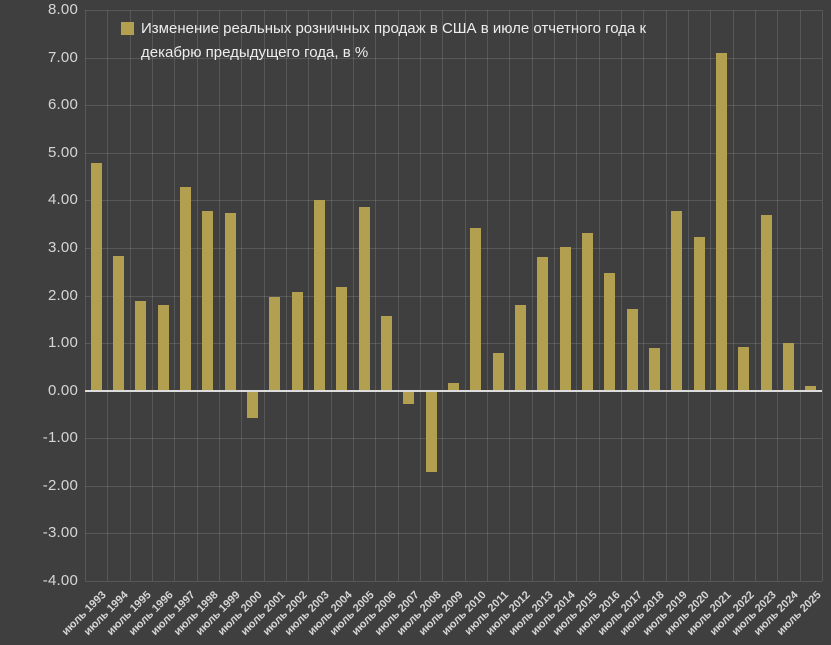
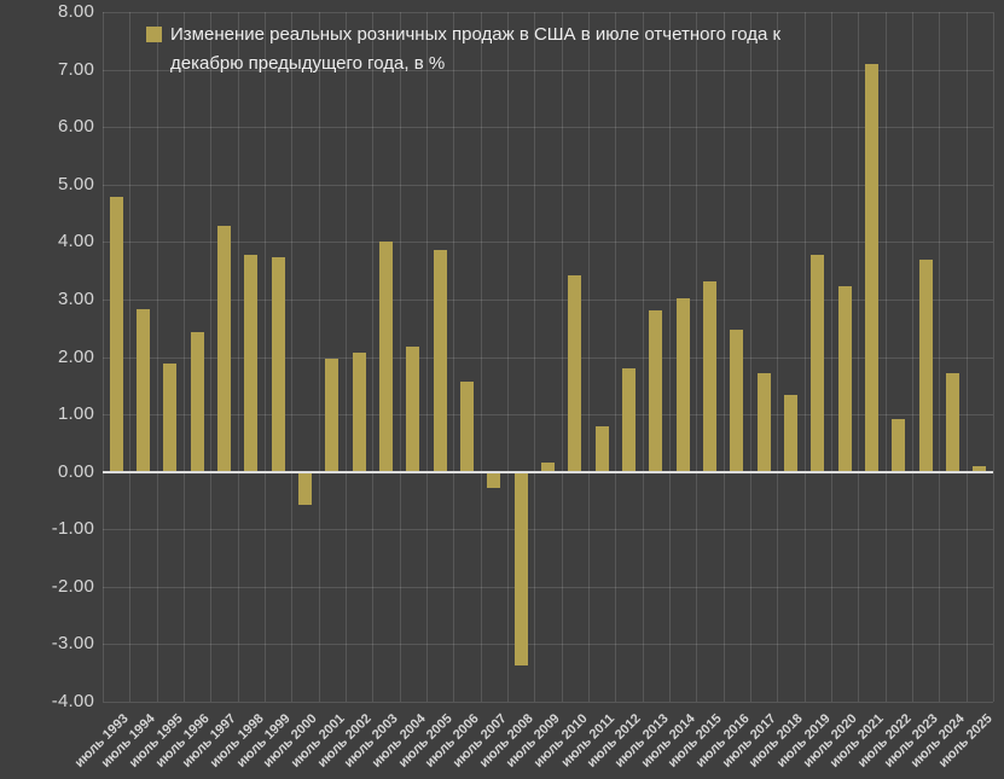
июль 1996: 1.8 -> 2.4
июль 2008: -1.7 -> -3.4
июль 2018: 0.9 -> 1.3
июль 2024: 1.0 -> 1.7
